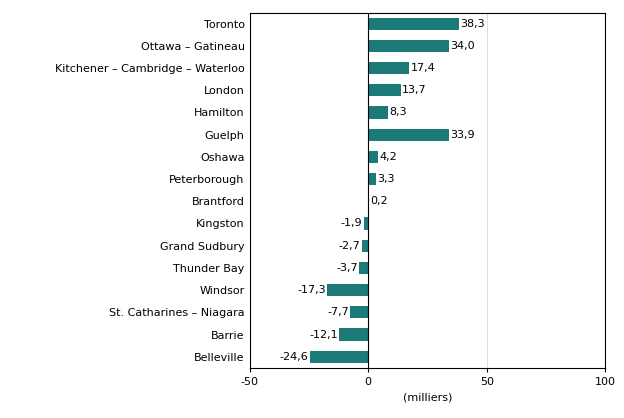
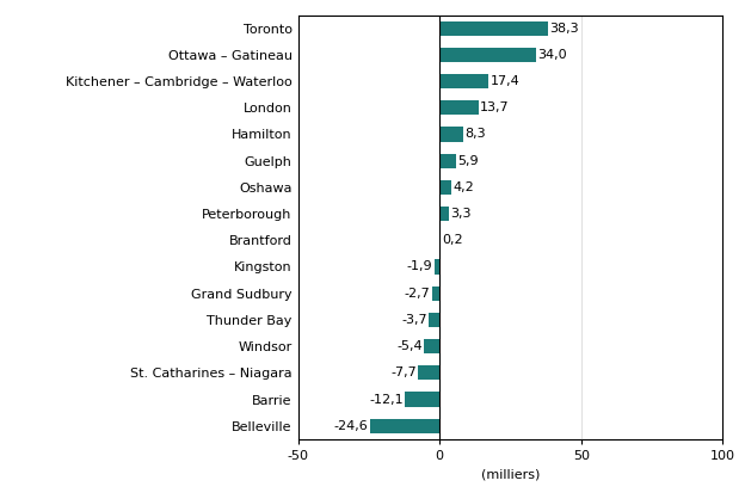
Guelph: 33,9 -> 5,9
Windsor: -17,3 -> -5,4
